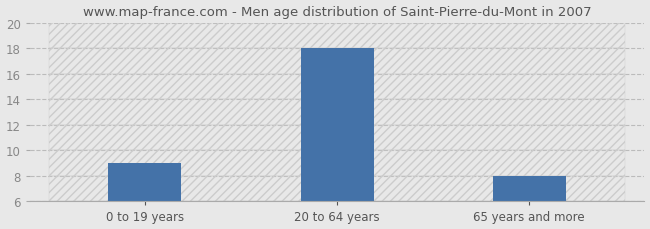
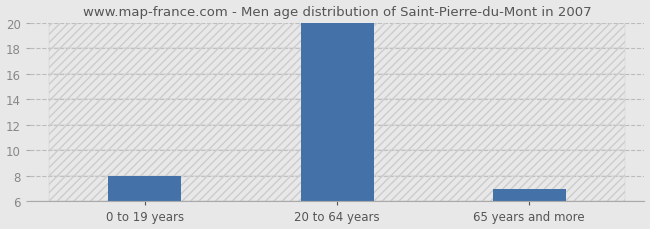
0 to 19 years: 9 -> 8
20 to 64 years: 18 -> 20
65 years and more: 8 -> 7
